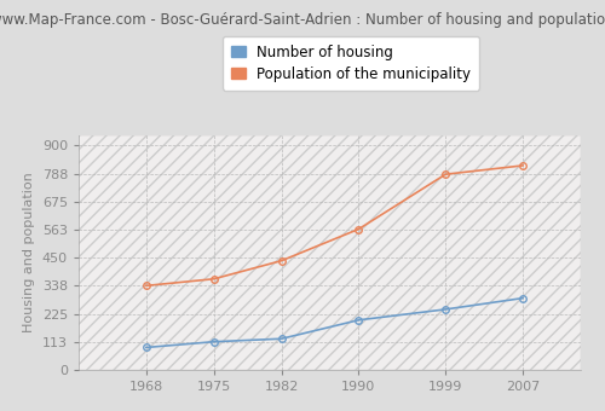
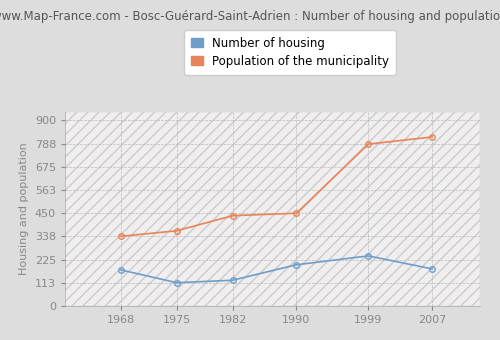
Number of housing/1968: 90 -> 175
Population of the municipality/1990: 565 -> 450
Number of housing/2007: 288 -> 180
